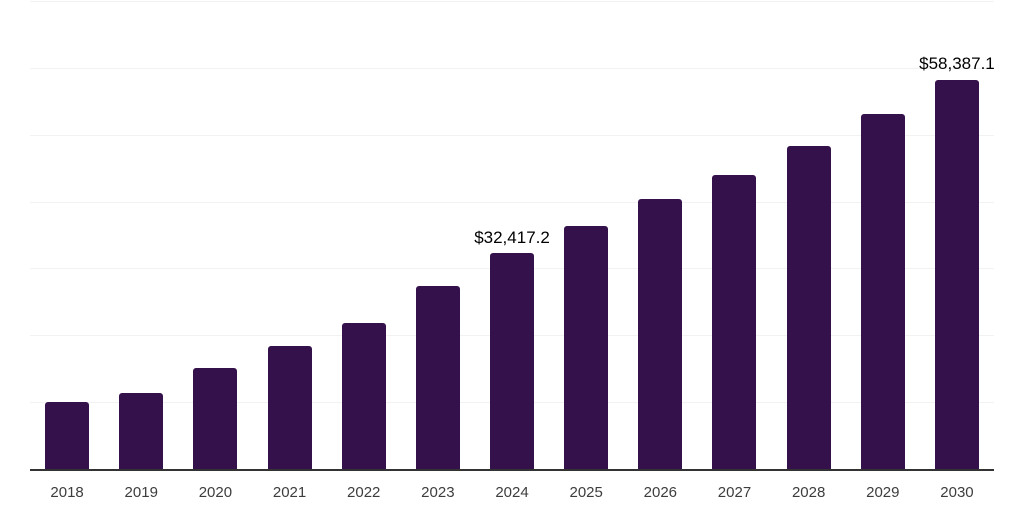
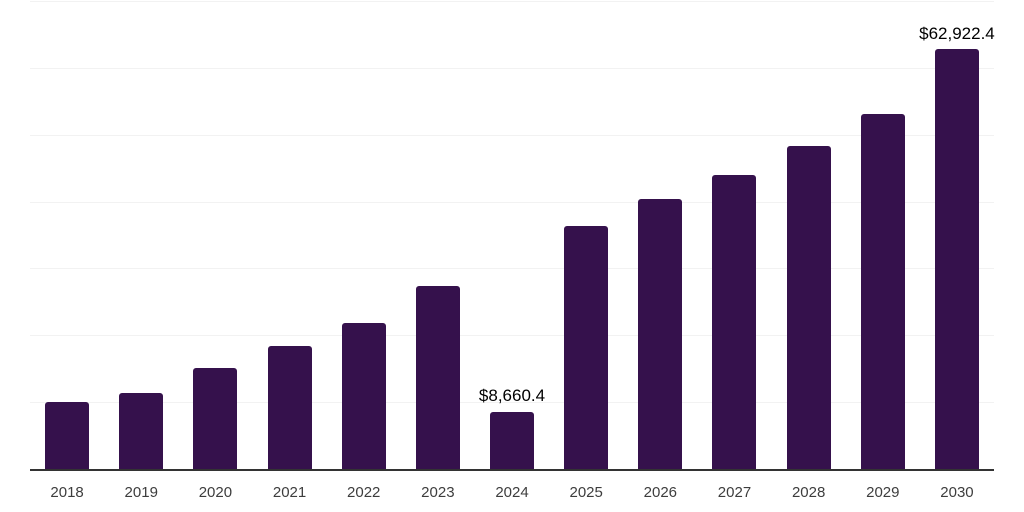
2024: $32,417.2 -> $8,660.4
2030: $58,387.1 -> $62,922.4
